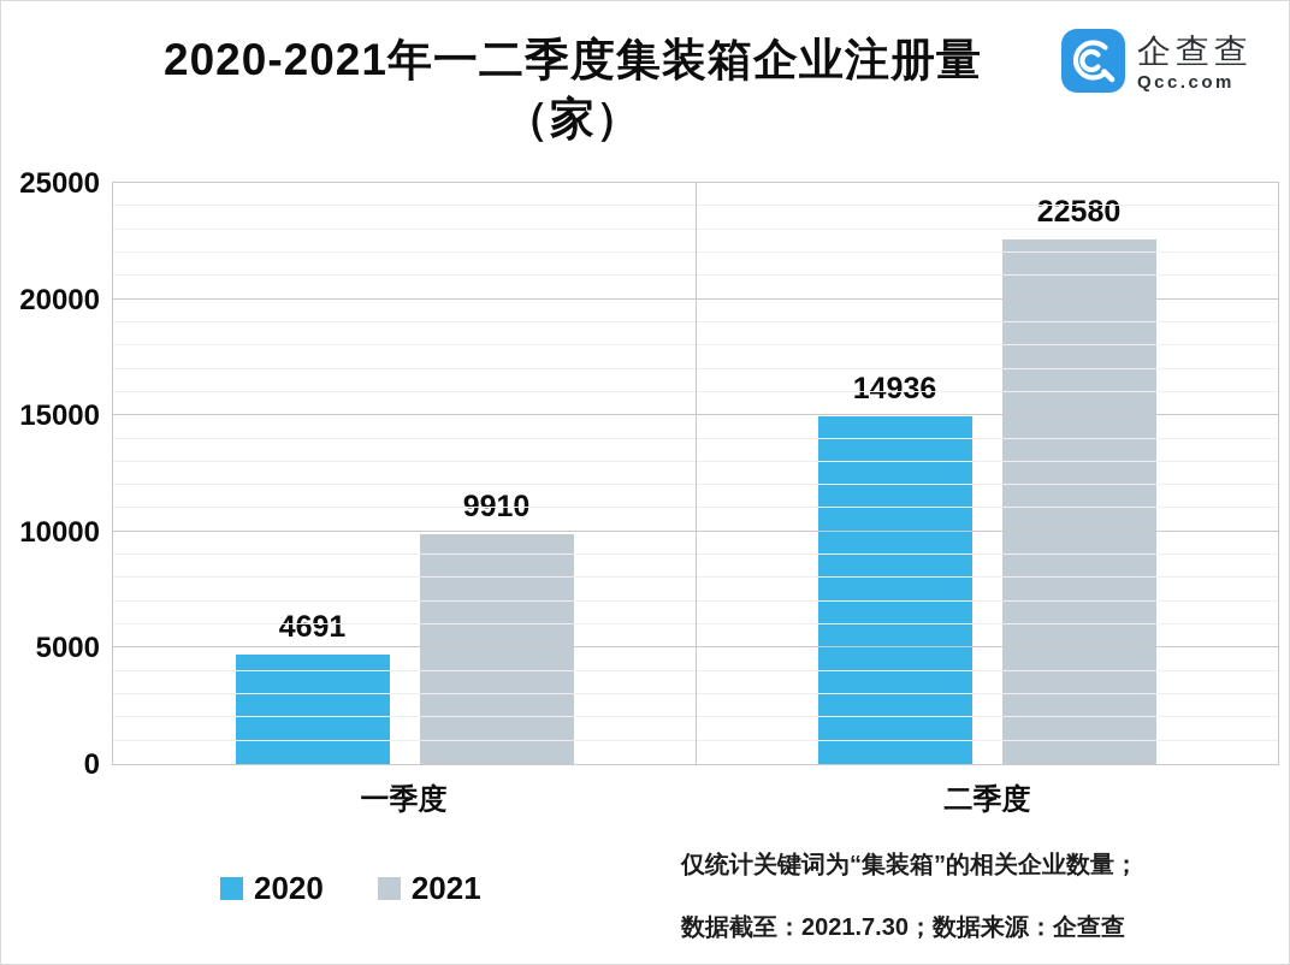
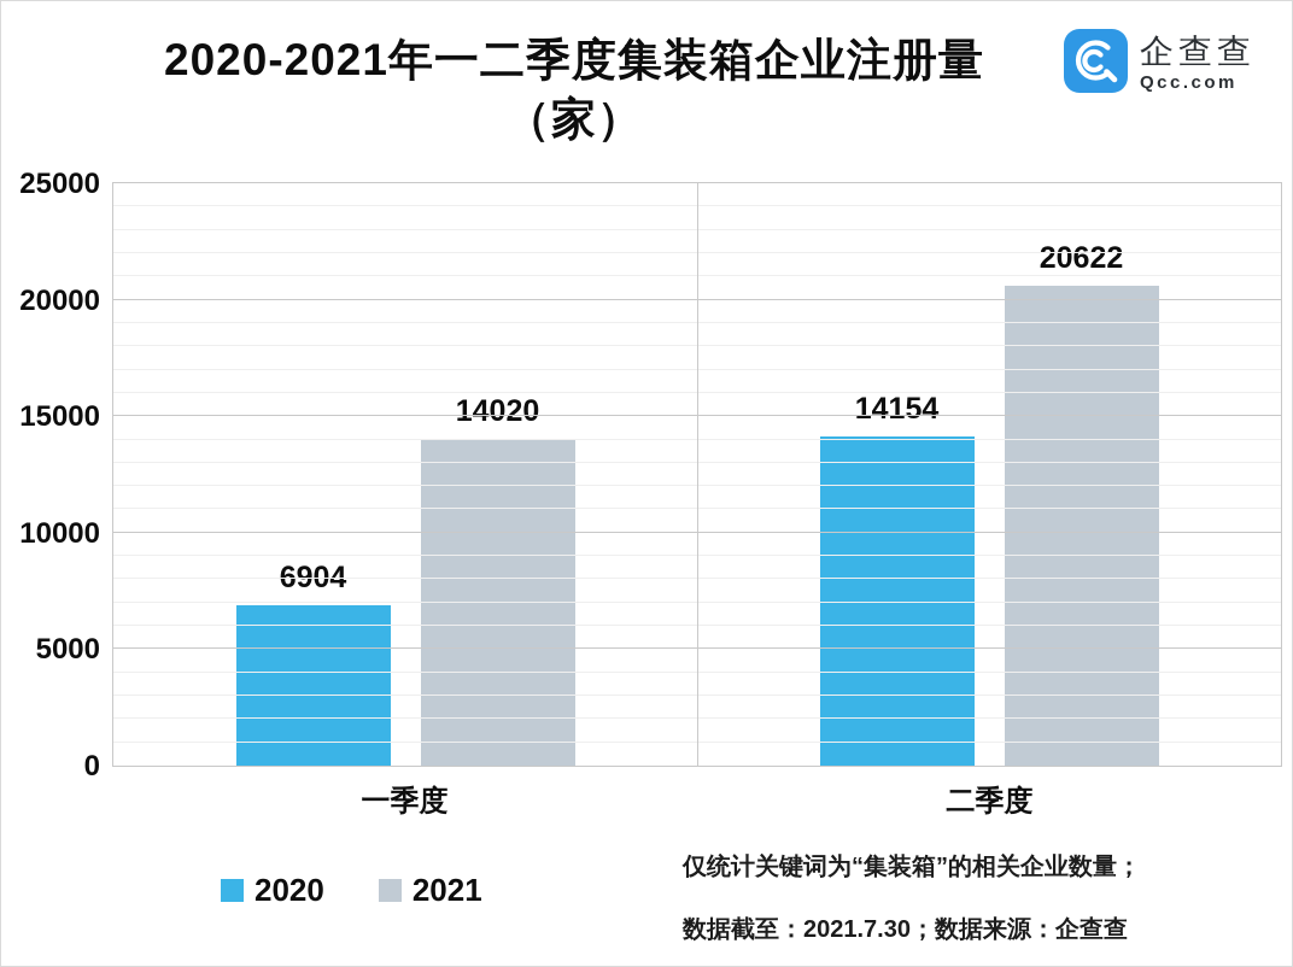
2020/一季度: 4691 -> 6904
2021/一季度: 9910 -> 14020
2020/二季度: 14936 -> 14154
2021/二季度: 22580 -> 20622
